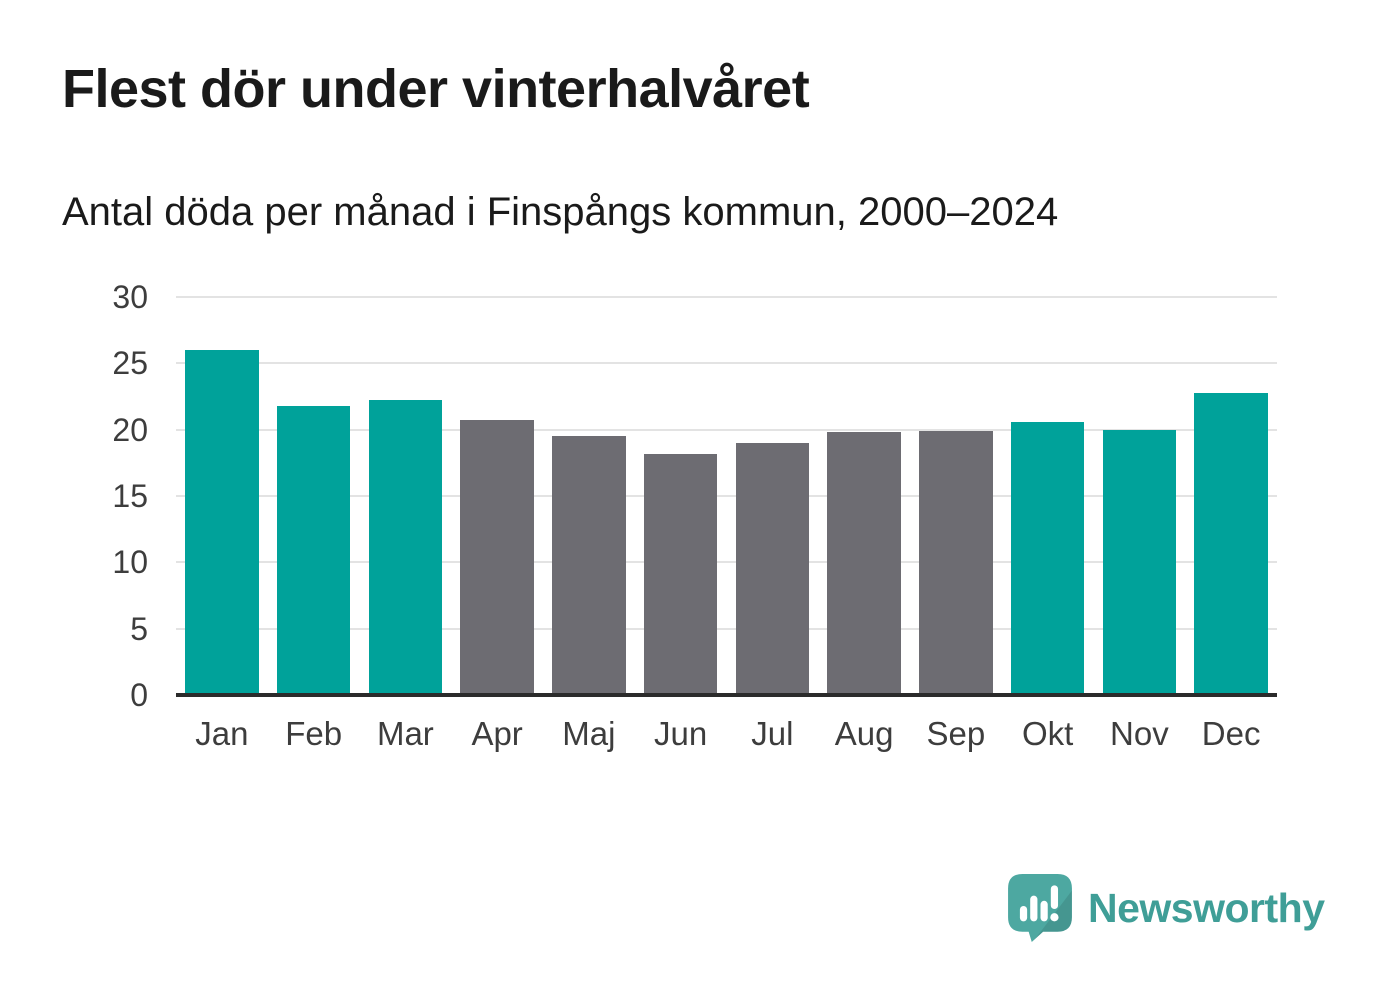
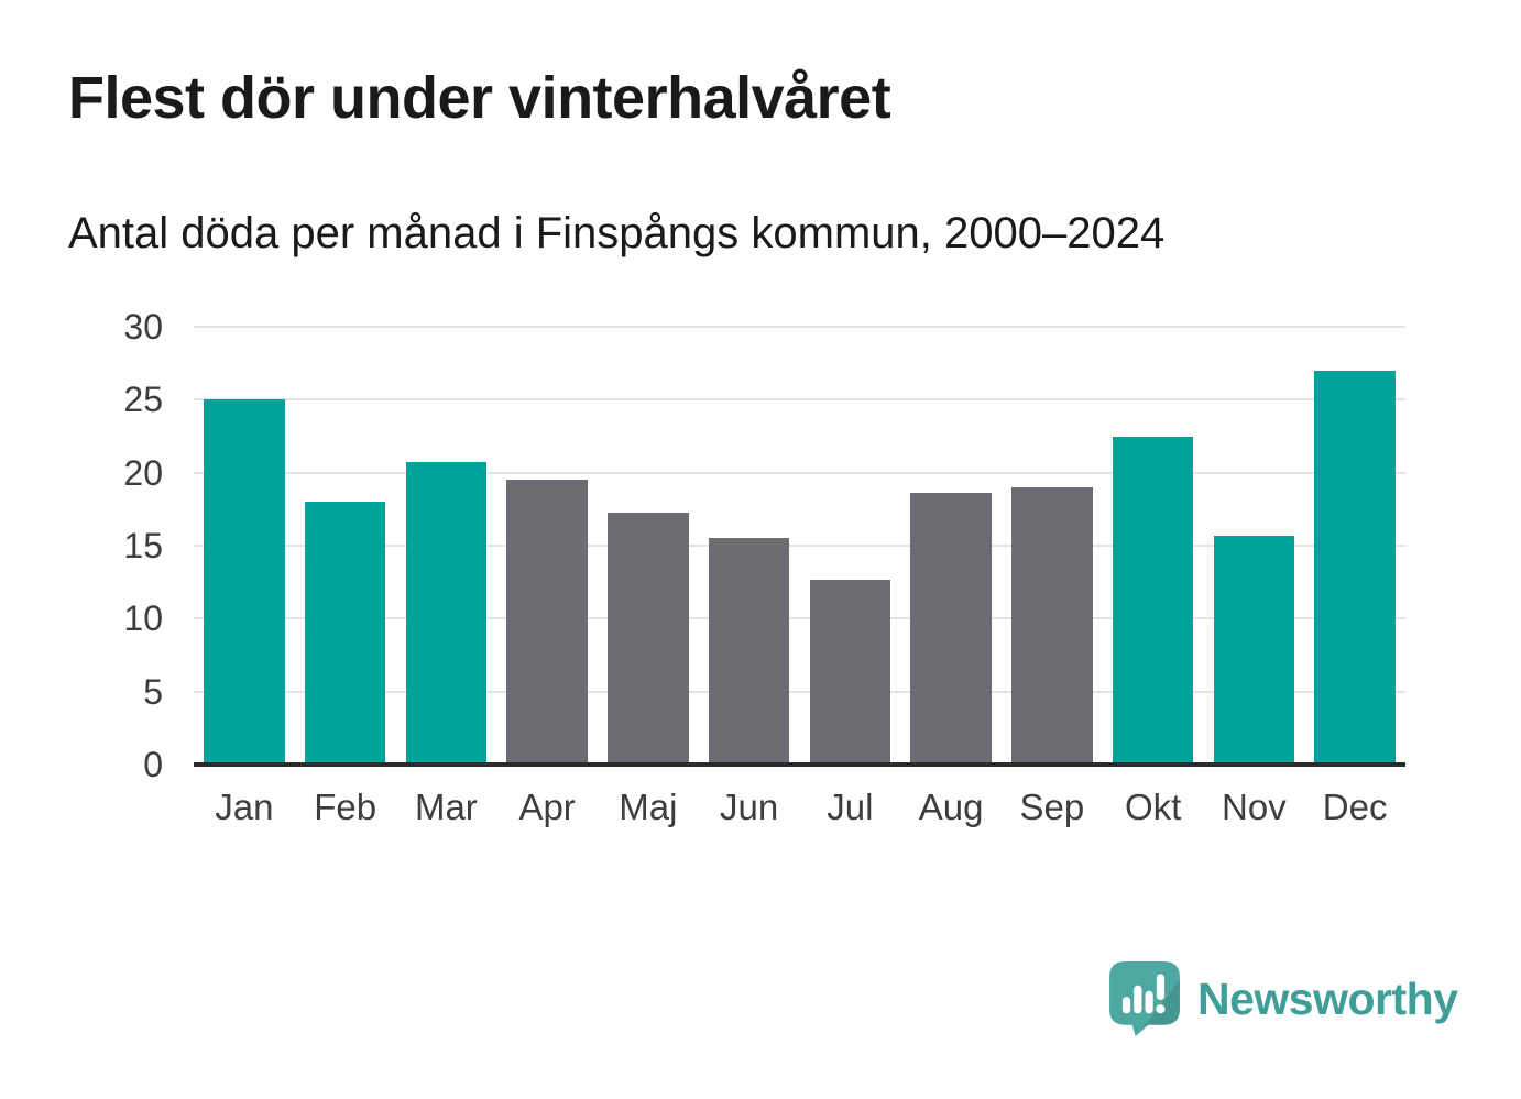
Jan: 26.0 -> 25.0
Feb: 21.8 -> 18.0
Mar: 22.2 -> 20.7
Apr: 20.7 -> 19.5
Maj: 19.5 -> 17.3
Jun: 18.2 -> 15.5
Jul: 19.0 -> 12.7
Aug: 19.8 -> 18.6
Sep: 19.9 -> 19.0
Okt: 20.6 -> 22.5
Nov: 20.0 -> 15.7
Dec: 22.8 -> 27.0
